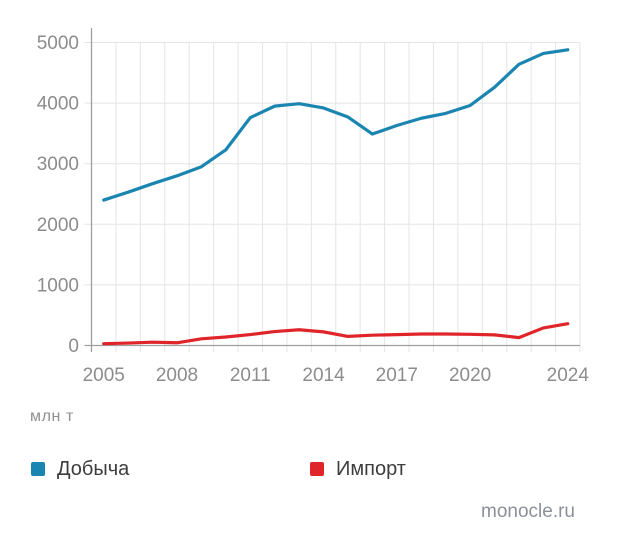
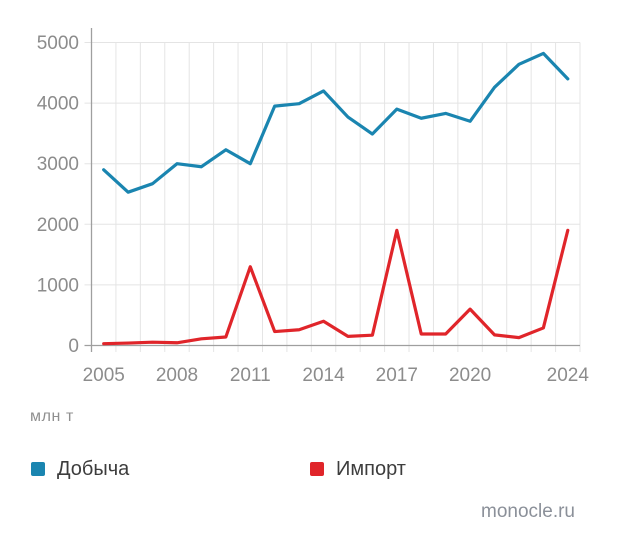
Добыча/2005: 2400 -> 2900
Добыча/2008: 2800 -> 3000
Добыча/2011: 3800 -> 3000
Импорт/2011: 200 -> 1300
Добыча/2014: 3900 -> 4200
Импорт/2014: 200 -> 400
Добыча/2017: 3600 -> 3900
Импорт/2017: 200 -> 1900
Добыча/2020: 4000 -> 3700
Импорт/2020: 200 -> 600
Добыча/2024: 4900 -> 4400
Импорт/2024: 400 -> 1900
